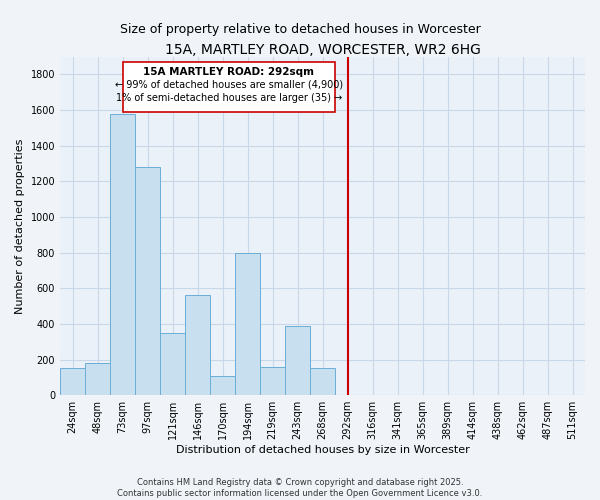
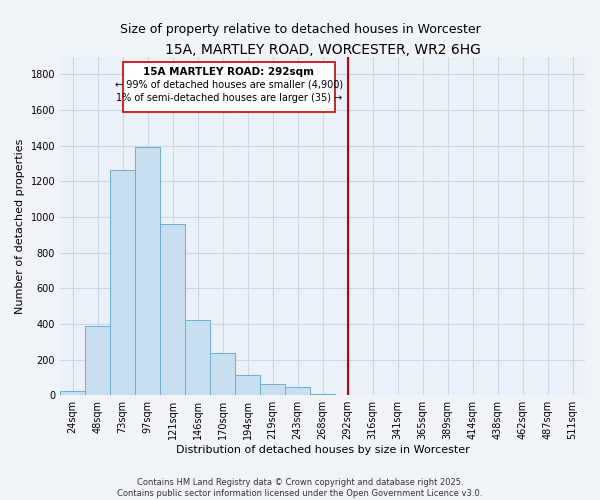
24sqm: 150 -> 20
48sqm: 180 -> 390
73sqm: 1580 -> 1260
97sqm: 1280 -> 1400
121sqm: 350 -> 960
146sqm: 560 -> 420
170sqm: 110 -> 240
194sqm: 800 -> 120
219sqm: 160 -> 60
243sqm: 390 -> 40
268sqm: 150 -> 0
